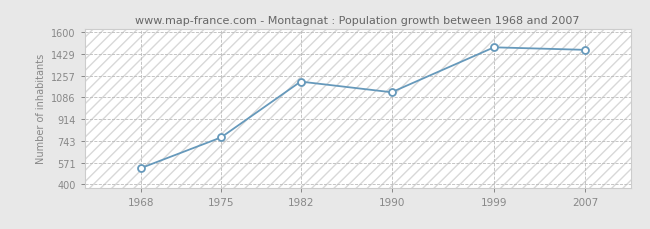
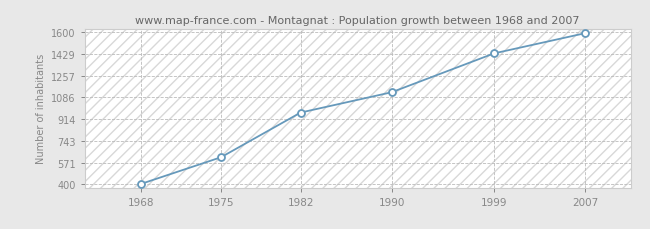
1968: 530 -> 400
1975: 770 -> 610
1982: 1210 -> 970
1999: 1480 -> 1430
2007: 1460 -> 1590
